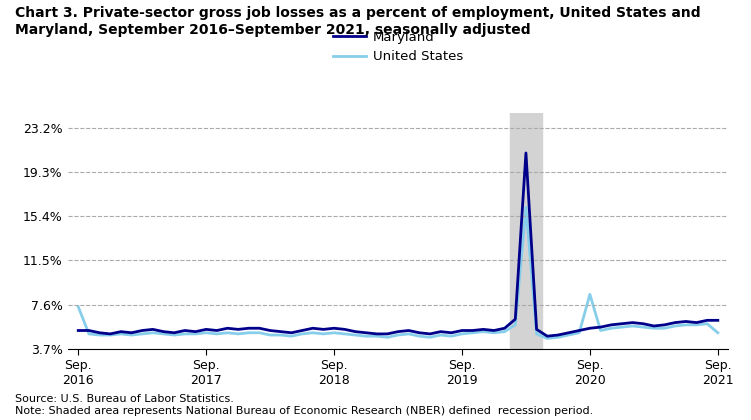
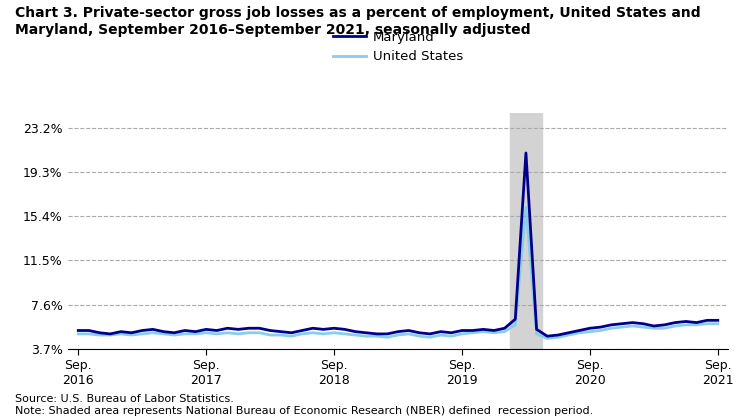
United States/Sep. 2016: 7.4% -> 5.0%
United States/Sep. 2020: 8.5% -> 5.2%
United States/Sep. 2021: 5.1% -> 5.9%
